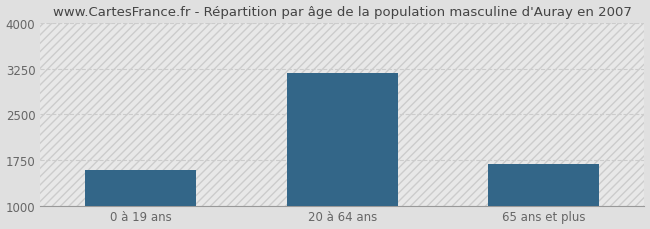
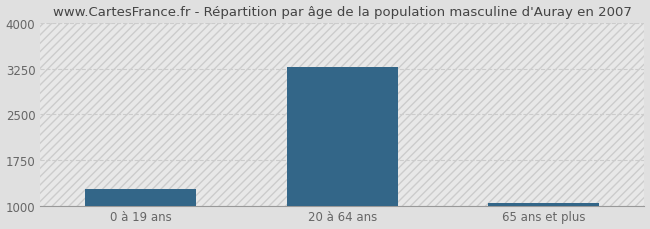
0 à 19 ans: 1580 -> 1270
20 à 64 ans: 3180 -> 3270
65 ans et plus: 1680 -> 1050
